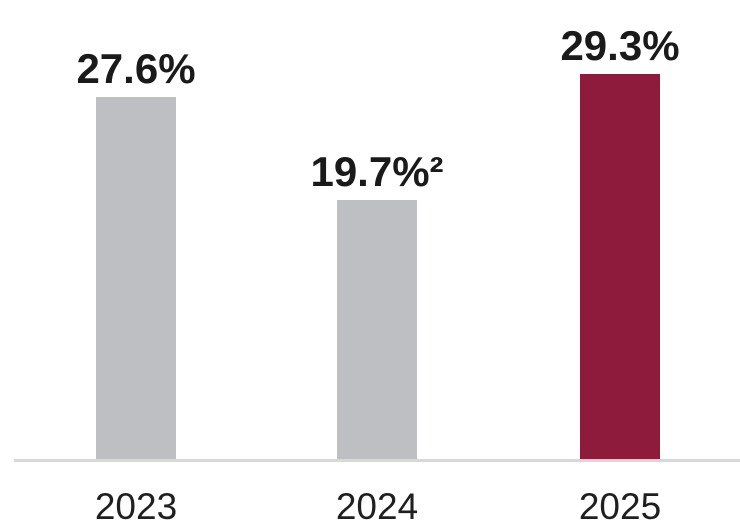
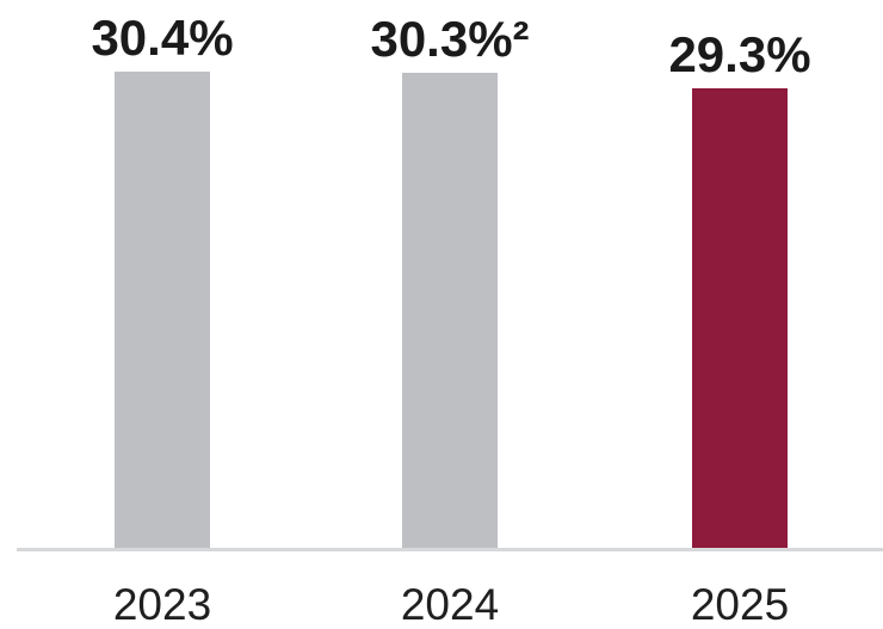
2023: 27.6% -> 30.4%
2024: 19.7 -> 30.3
